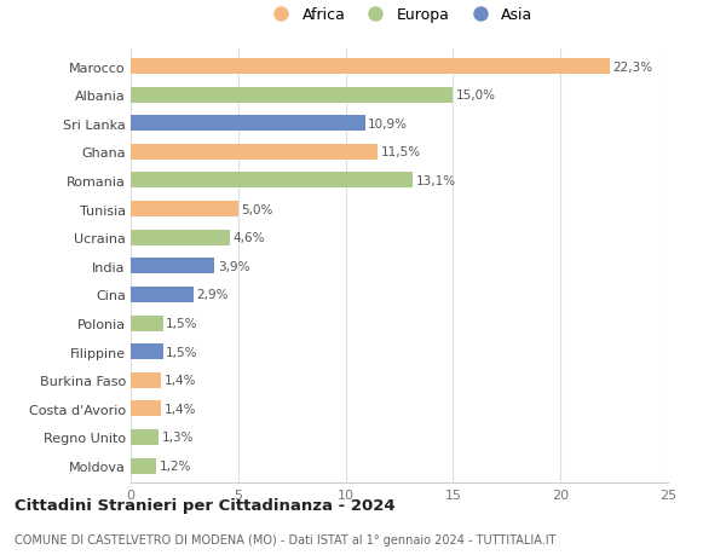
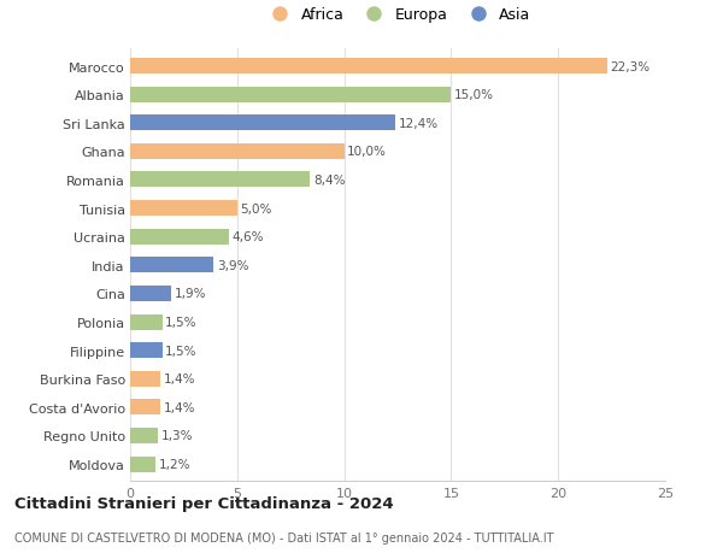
Sri Lanka: 10,9% -> 12,4%
Ghana: 11,5% -> 10,0%
Romania: 13,1% -> 8,4%
Cina: 2,9% -> 1,9%
